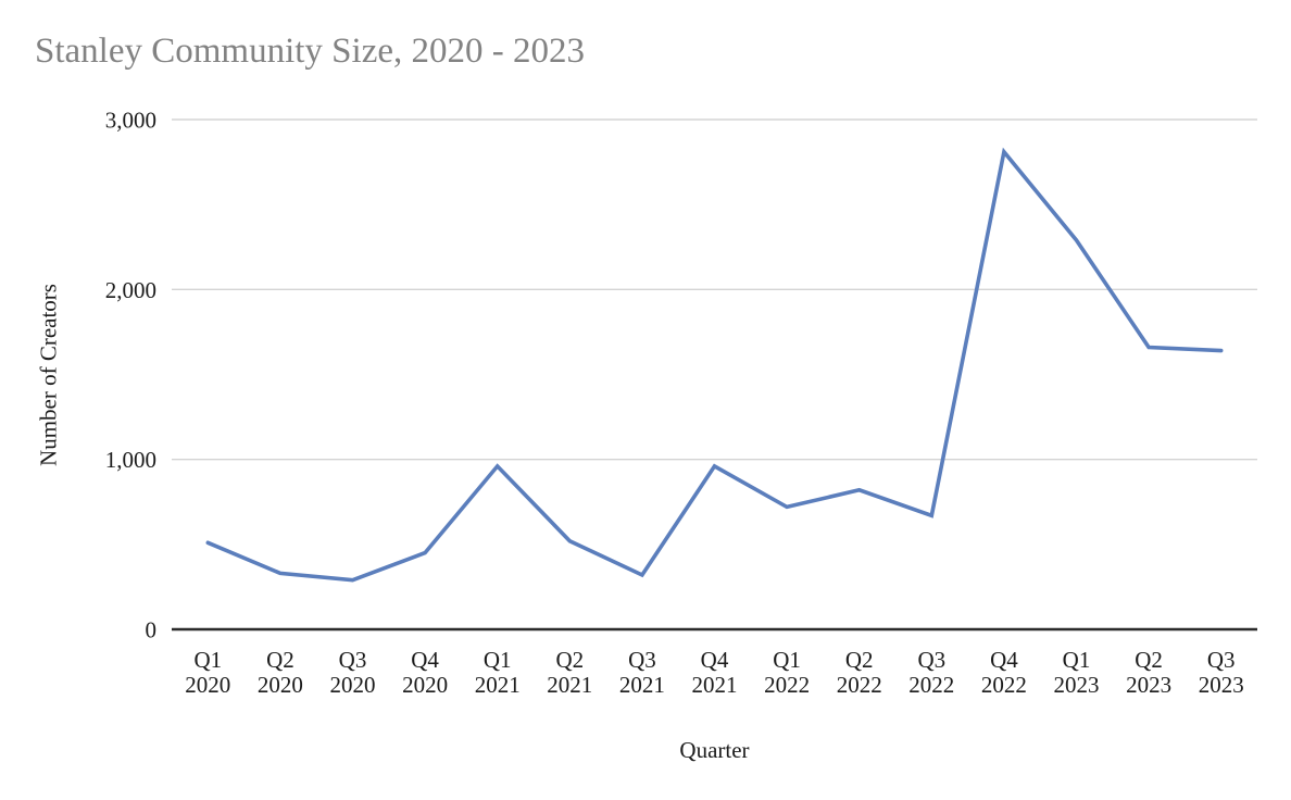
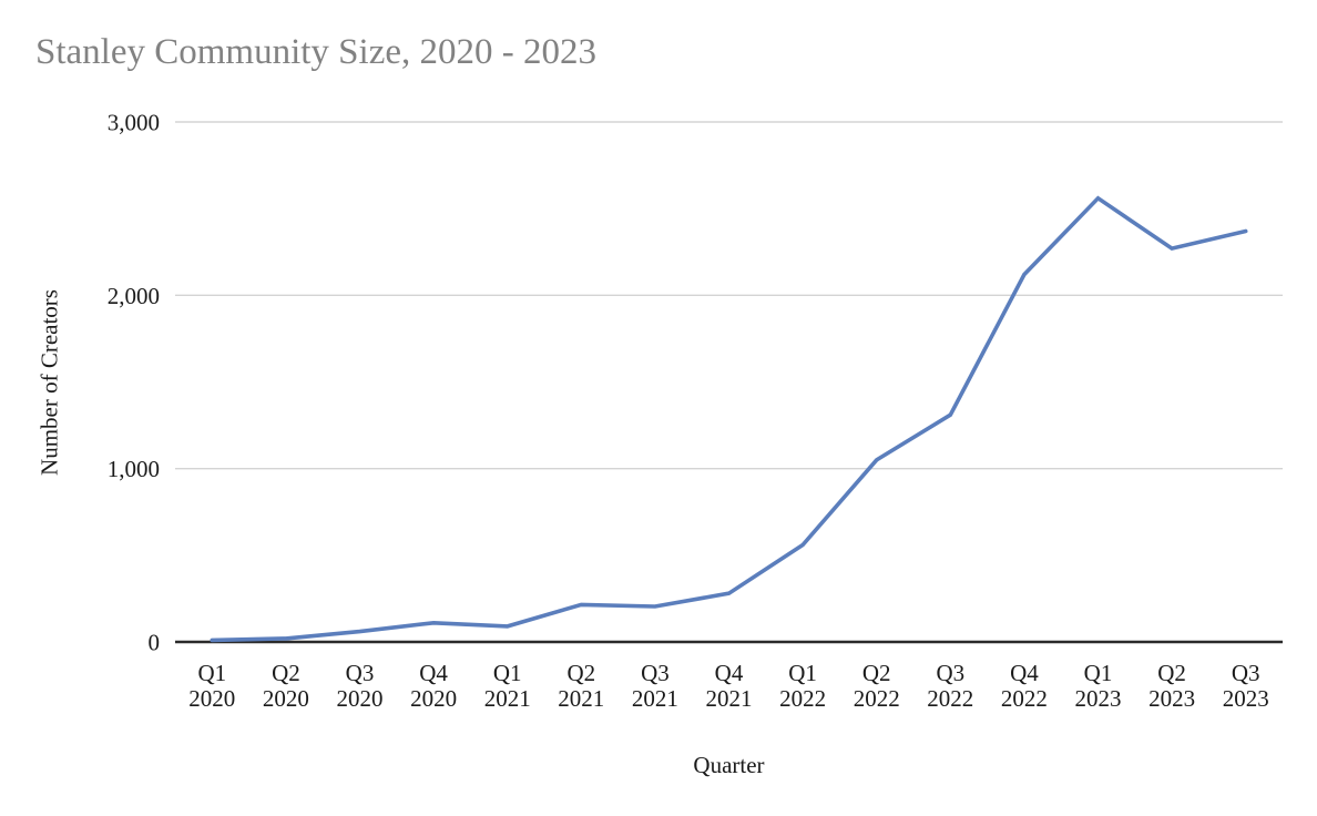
Q1 2020: 510 -> 10
Q2 2020: 330 -> 20
Q3 2020: 290 -> 60
Q4 2020: 450 -> 110
Q1 2021: 960 -> 90
Q2 2021: 520 -> 220
Q3 2021: 320 -> 200
Q4 2021: 960 -> 280
Q1 2022: 720 -> 560
Q2 2022: 820 -> 1050
Q3 2022: 670 -> 1310
Q4 2022: 2810 -> 2120
Q1 2023: 2290 -> 2560
Q2 2023: 1660 -> 2270
Q3 2023: 1640 -> 2370
